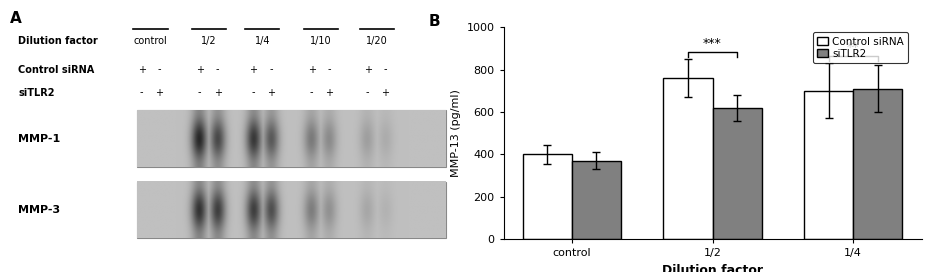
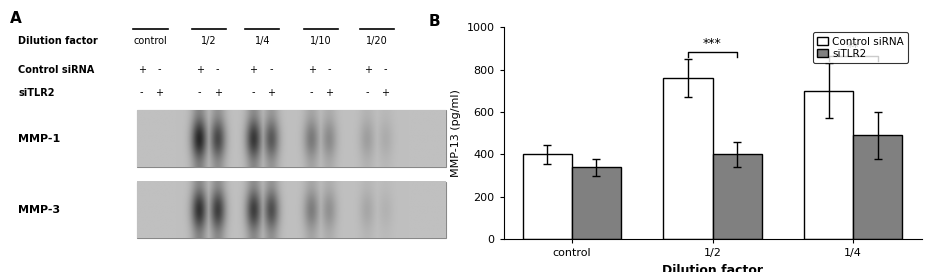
siTLR2/control: 370 -> 340
siTLR2/1/2: 620 -> 400
siTLR2/1/4: 710 -> 490
